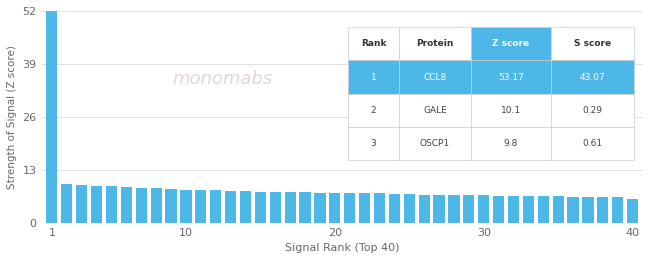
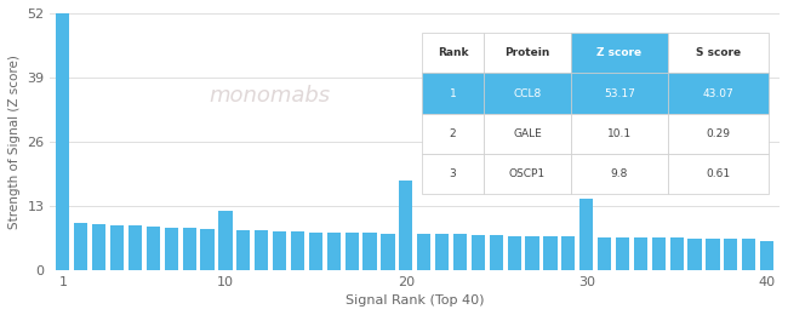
10: 8.1 -> 12.0
20: 7.3 -> 18.0
30: 6.7 -> 14.5
